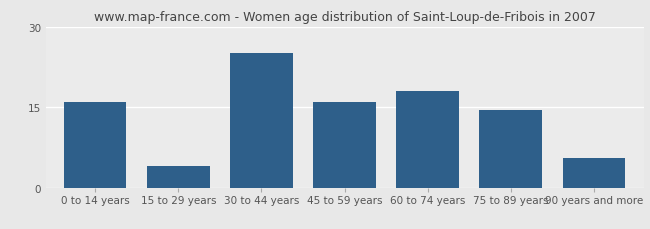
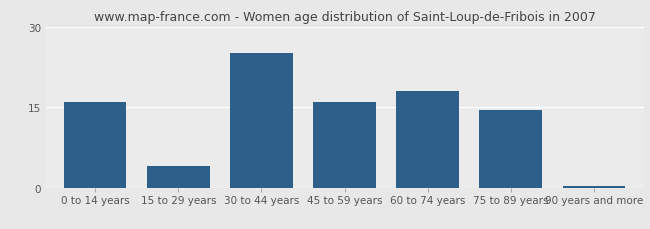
90 years and more: 5.6 -> 0.3
